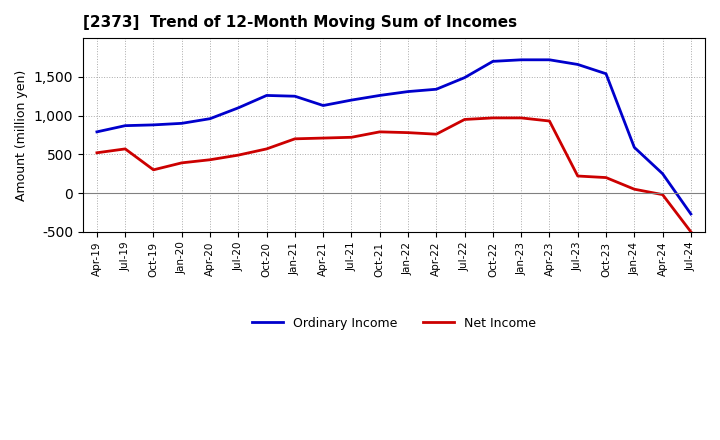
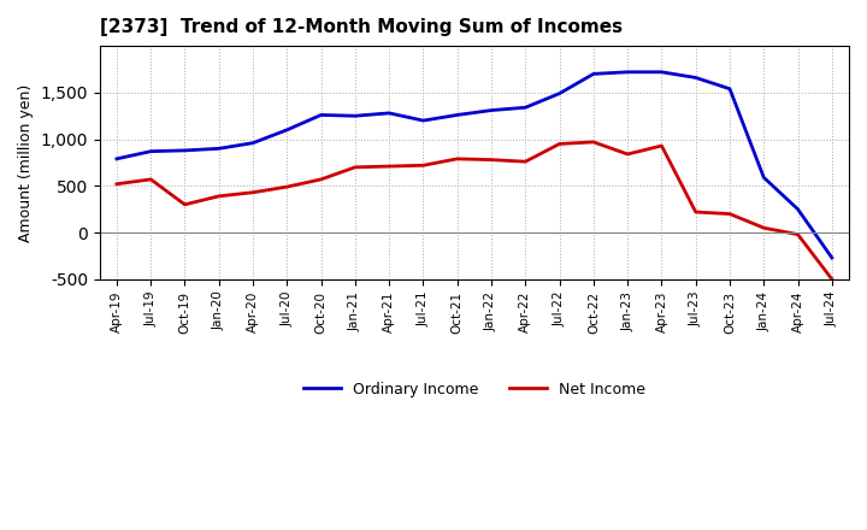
Ordinary Income/Apr-21: 1,130 -> 1,280
Net Income/Jan-23: 970 -> 840
